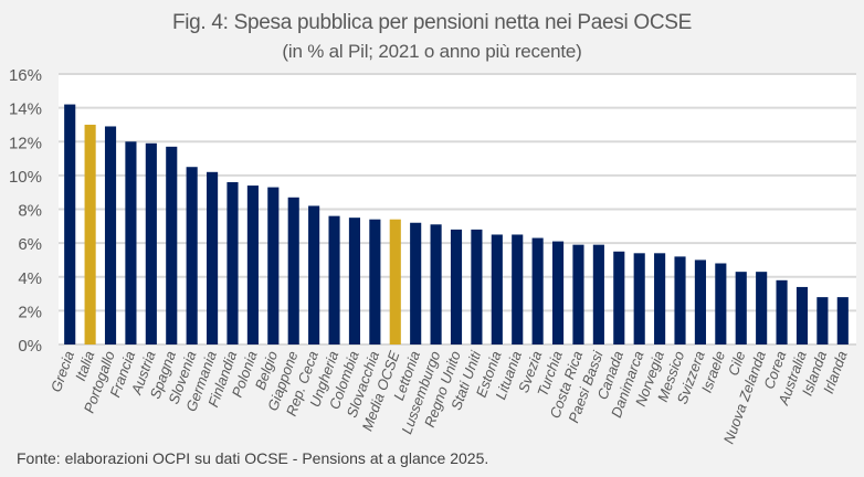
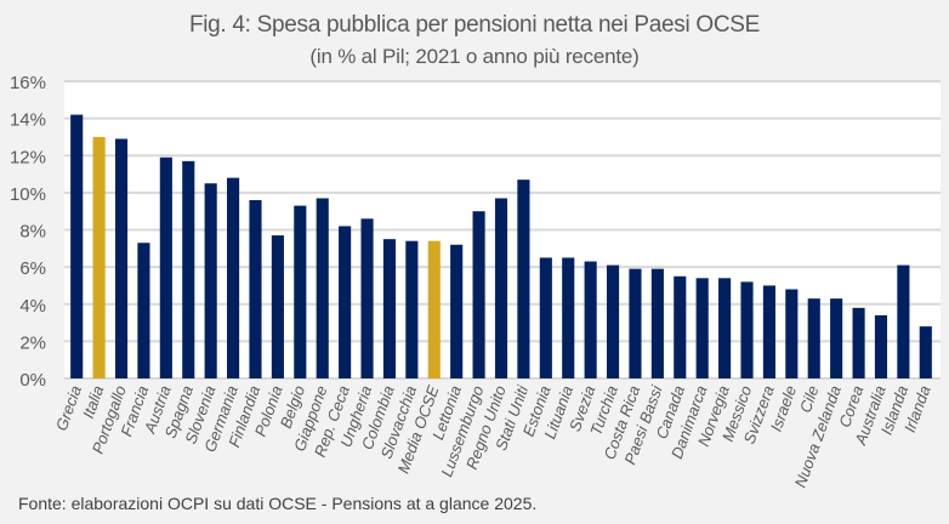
Francia: 12.0% -> 7.3%
Germania: 10.2% -> 10.8%
Polonia: 9.4% -> 7.7%
Giappone: 8.7% -> 9.7%
Ungheria: 7.6% -> 8.6%
Lussemburgo: 7.1% -> 9.0%
Regno Unito: 6.8% -> 9.7%
Stati Uniti: 6.8% -> 10.7%
Islanda: 2.8% -> 6.1%
